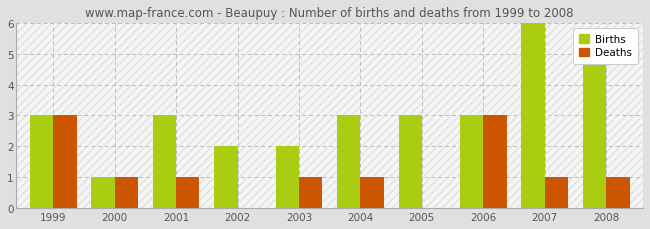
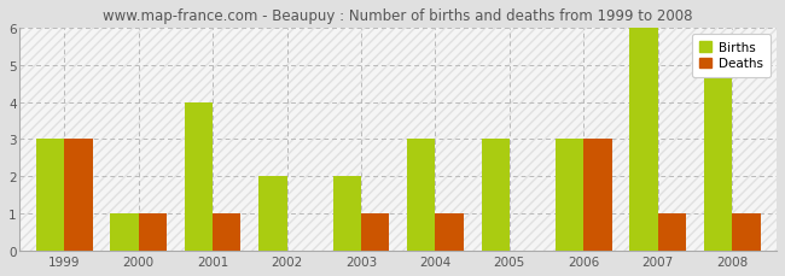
Births/2001: 3 -> 4
